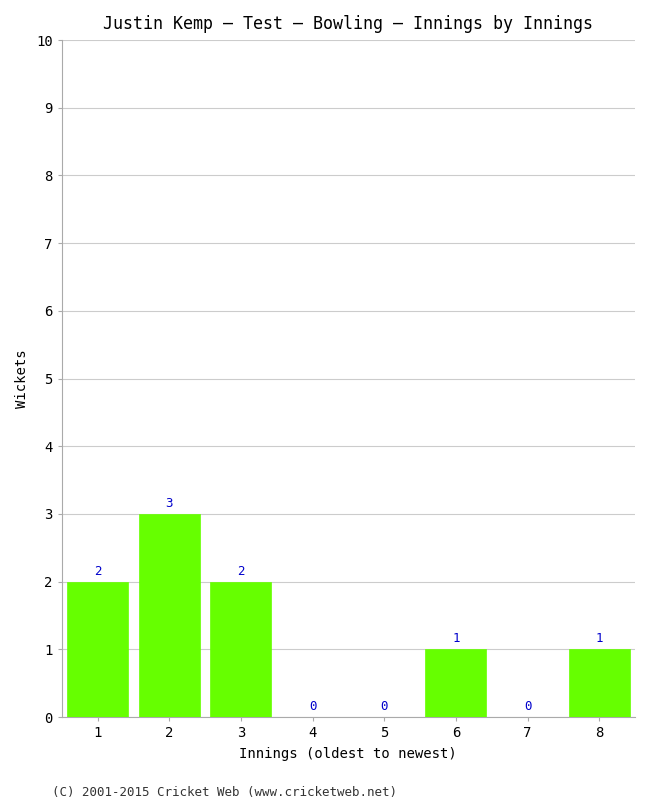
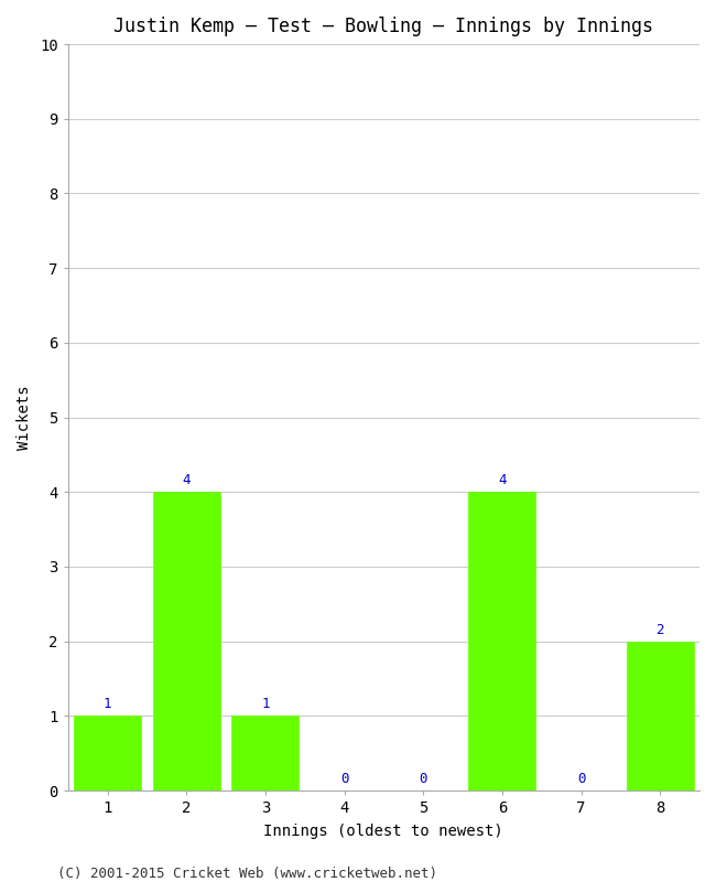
1: 2 -> 1
2: 3 -> 4
3: 2 -> 1
6: 1 -> 4
8: 1 -> 2
